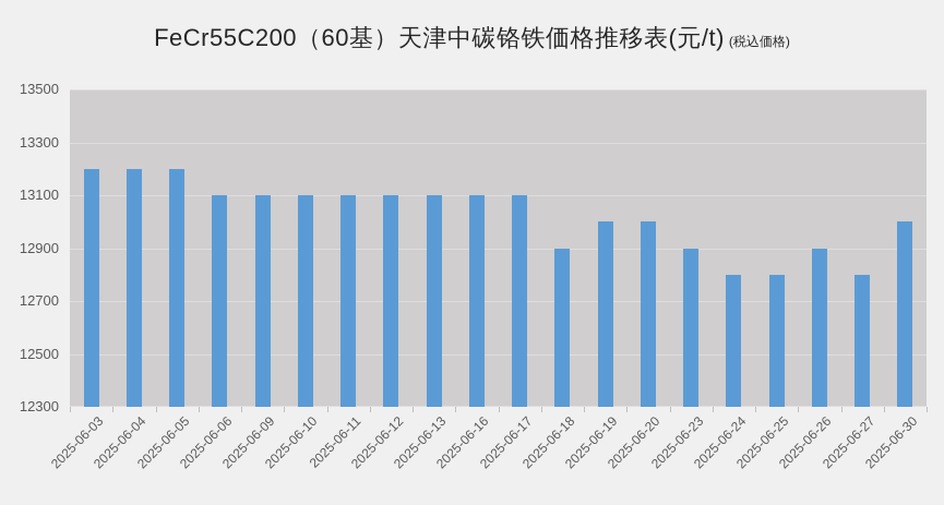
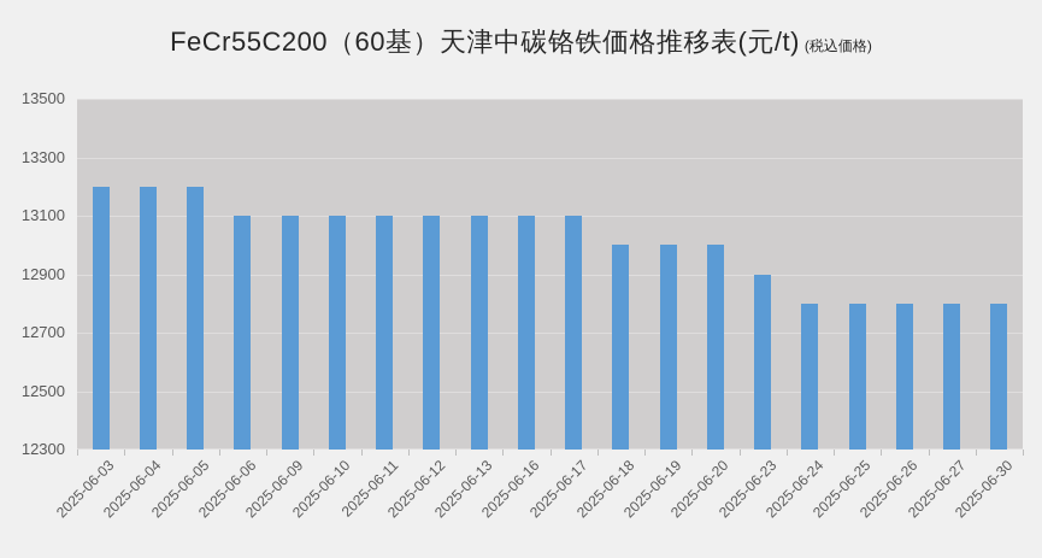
2025-06-18: 12900 -> 13000
2025-06-26: 12900 -> 12800
2025-06-30: 13000 -> 12800
